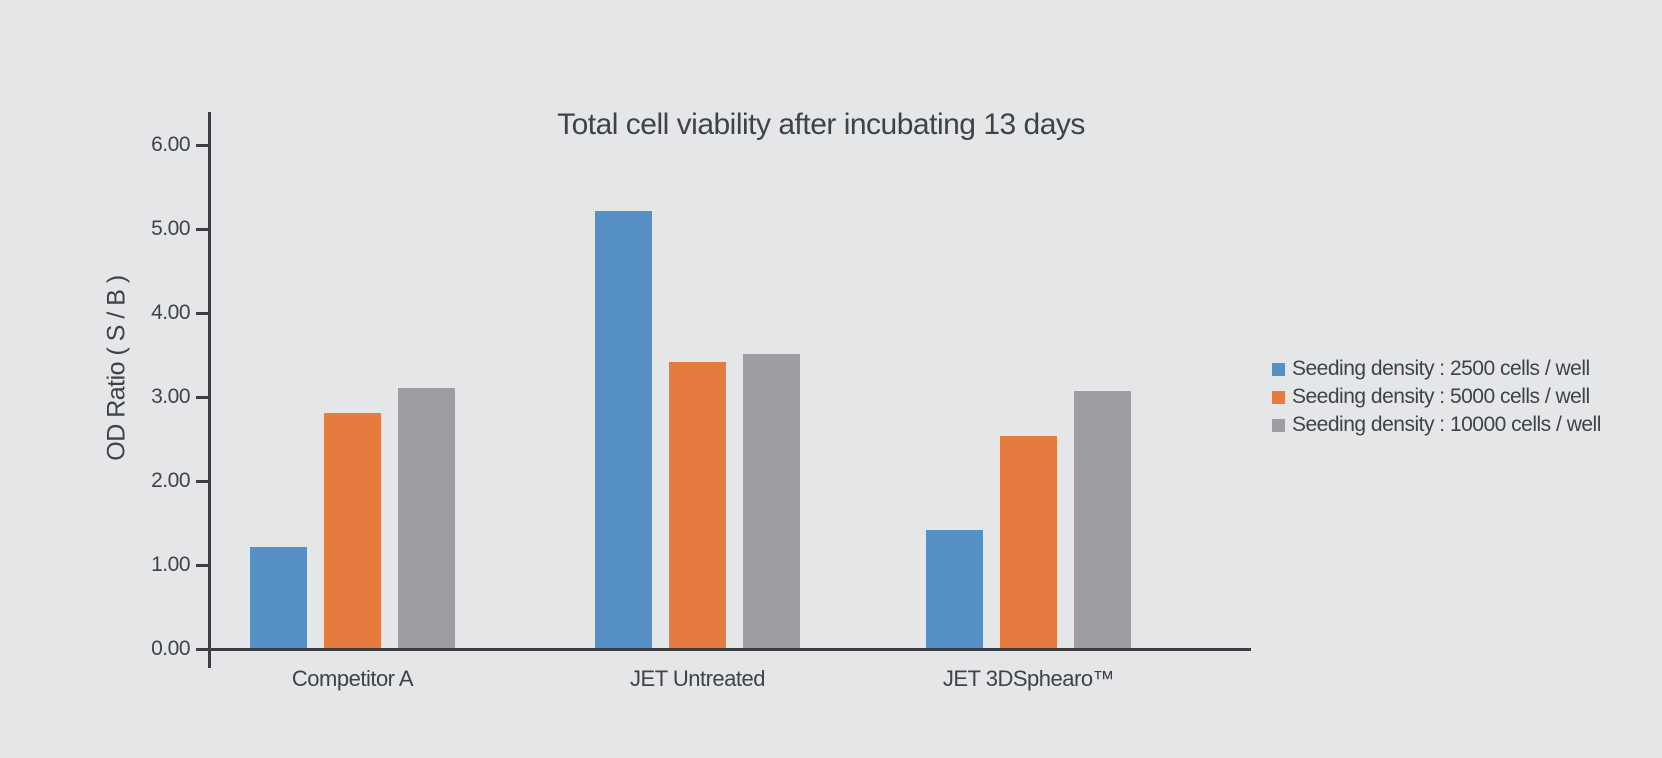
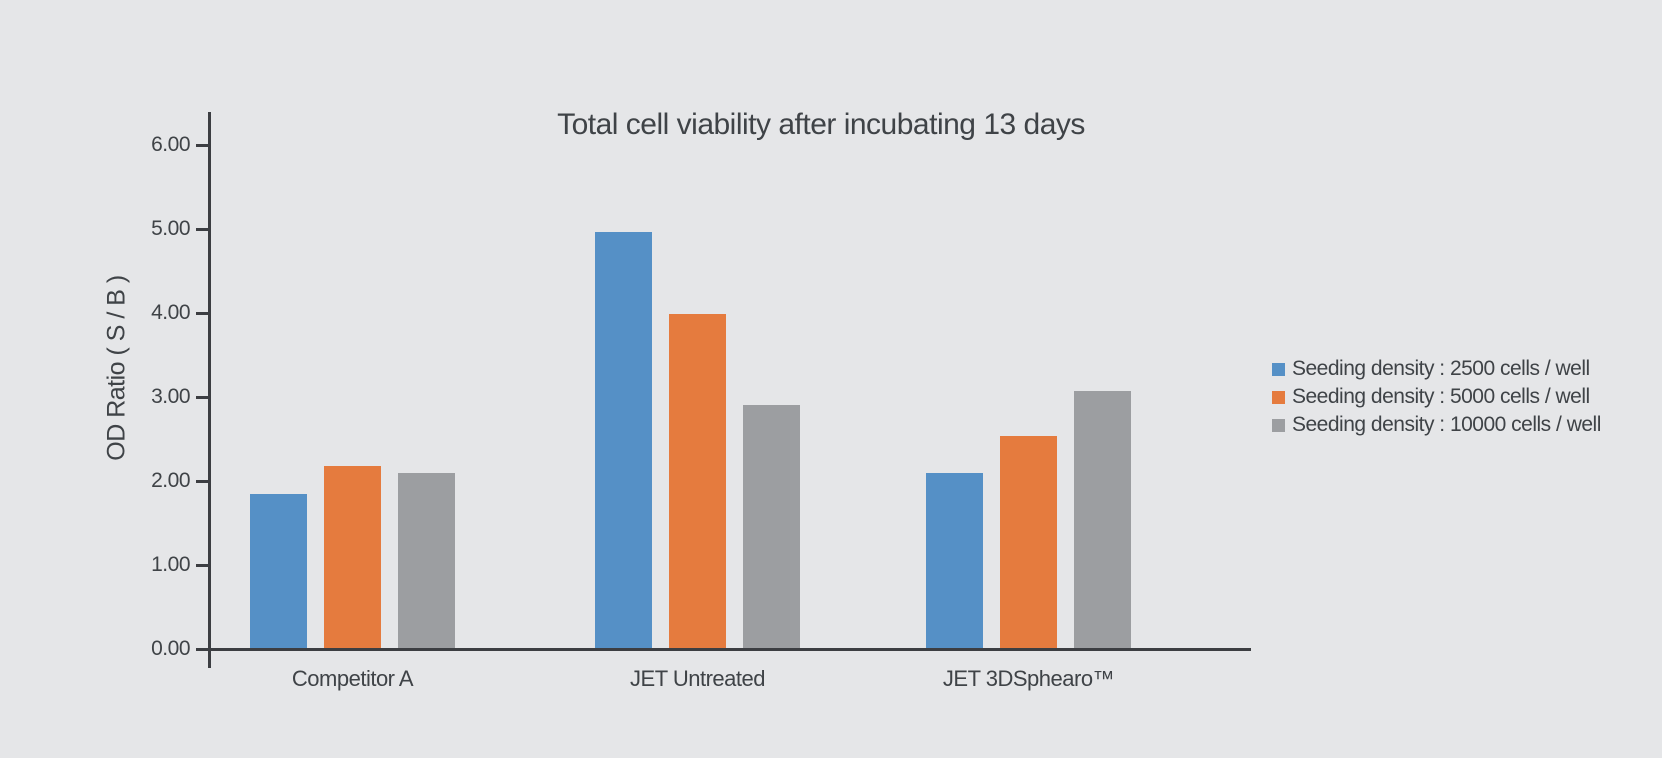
Seeding density : 2500 cells / well/Competitor A: 1.2 -> 1.8
Seeding density : 5000 cells / well/Competitor A: 2.8 -> 2.2
Seeding density : 10000 cells / well/Competitor A: 3.1 -> 2.1
Seeding density : 2500 cells / well/JET Untreated: 5.2 -> 5.0
Seeding density : 5000 cells / well/JET Untreated: 3.4 -> 4.0
Seeding density : 10000 cells / well/JET Untreated: 3.5 -> 2.9
Seeding density : 2500 cells / well/JET 3DSphearo™: 1.4 -> 2.1
